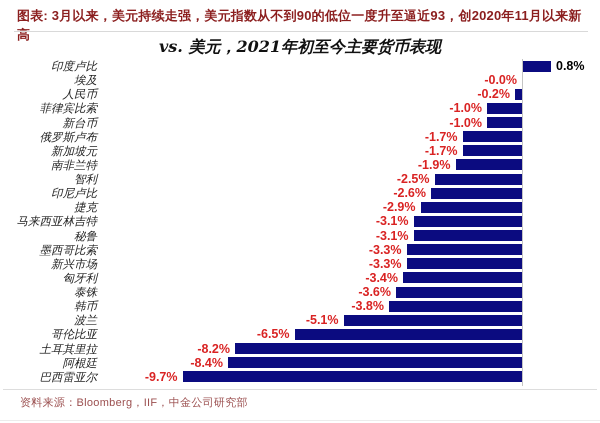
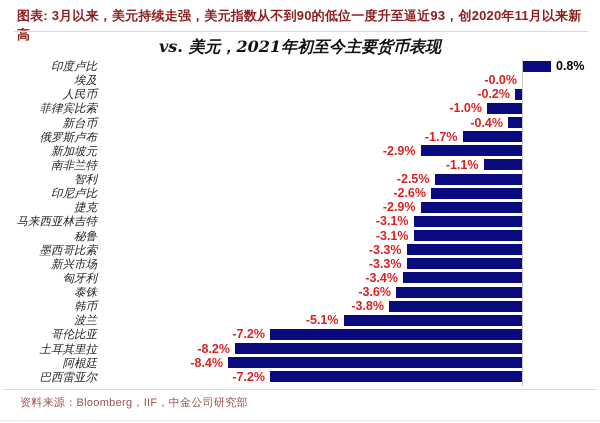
新台币: -1.0% -> -0.4%
新加坡元: -1.7% -> -2.9%
南非兰特: -1.9% -> -1.1%
哥伦比亚: -6.5% -> -7.2%
巴西雷亚尔: -9.7% -> -7.2%
